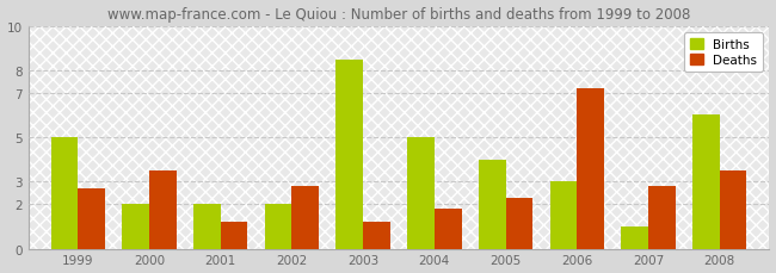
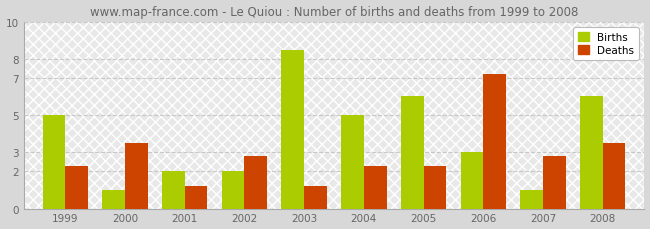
Deaths/1999: 2.7 -> 2.3
Births/2000: 2.0 -> 1.0
Deaths/2004: 1.8 -> 2.3
Births/2005: 4.0 -> 6.0
